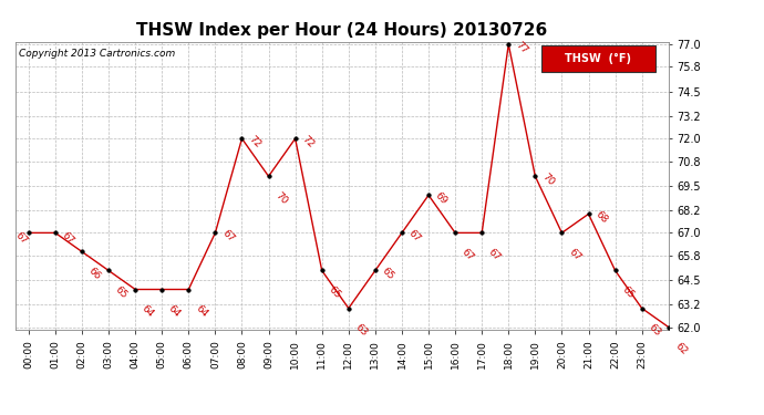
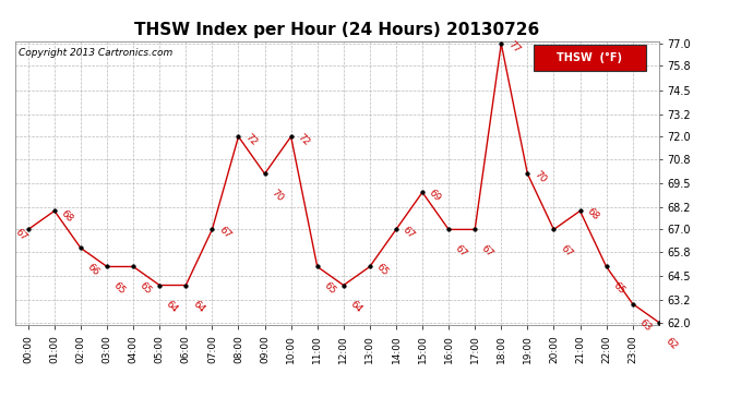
01:00: 67 -> 68
04:00: 64 -> 65
12:00: 63 -> 64
